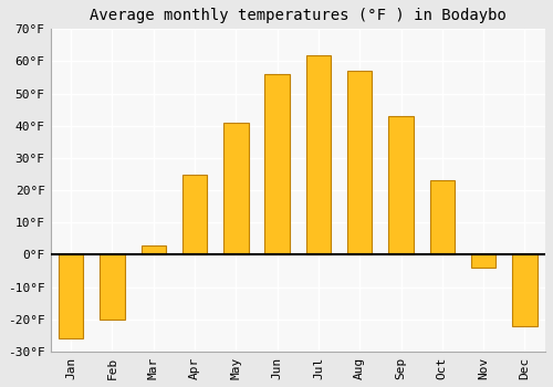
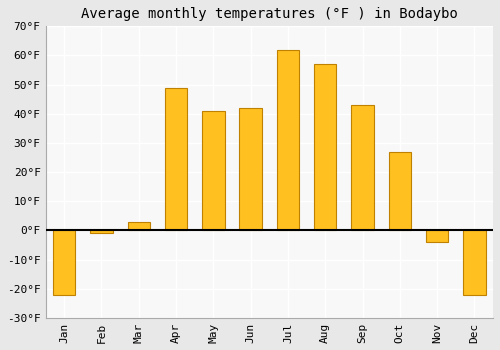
Jan: -26°F -> -22°F
Feb: -20°F -> -1°F
Apr: 25°F -> 49°F
Jun: 56°F -> 42°F
Oct: 23°F -> 27°F
